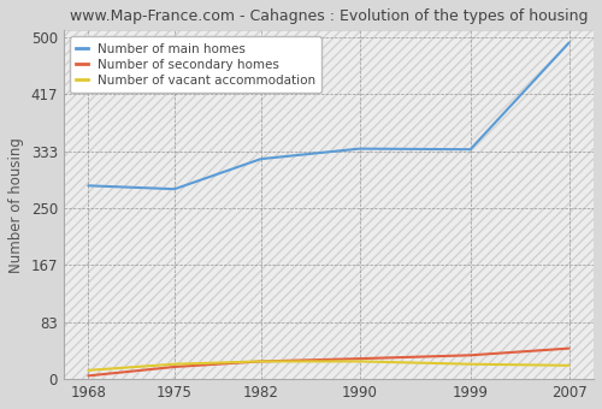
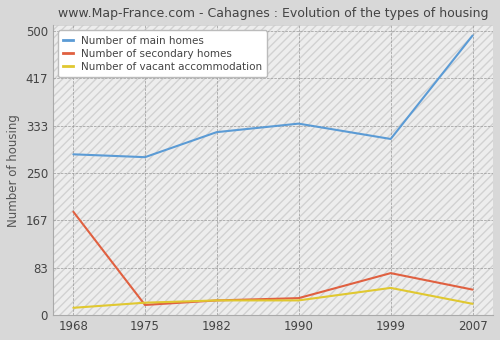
Number of secondary homes/1968: 5 -> 182
Number of main homes/1999: 336 -> 310
Number of secondary homes/1999: 35 -> 74
Number of vacant accommodation/1999: 22 -> 48
